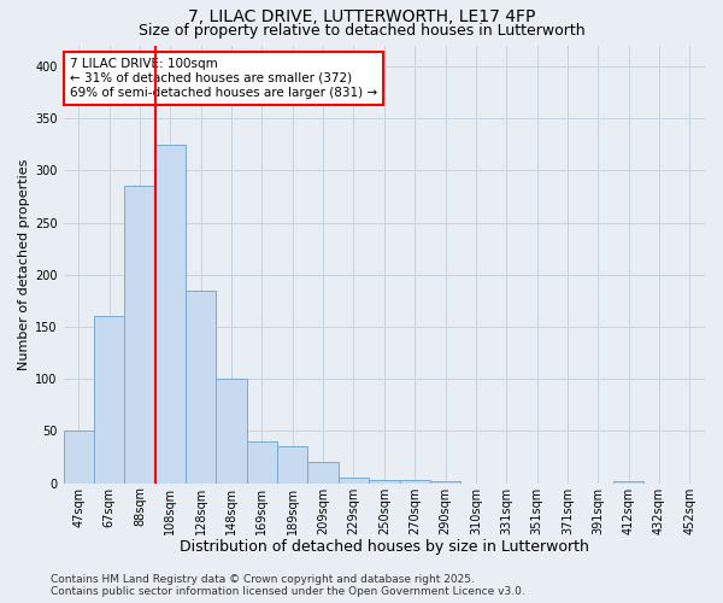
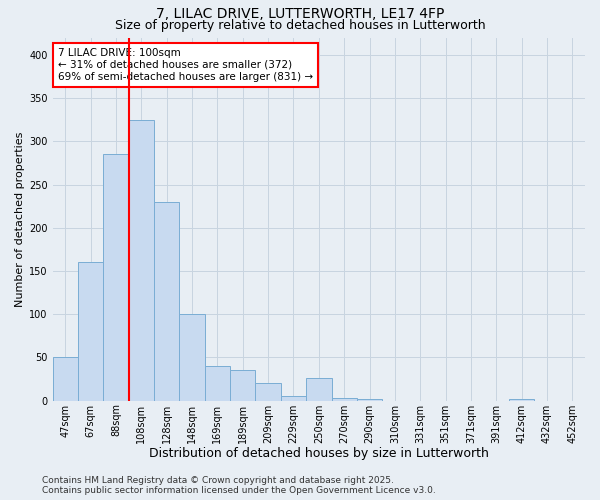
128sqm: 185 -> 230
250sqm: 3 -> 26
